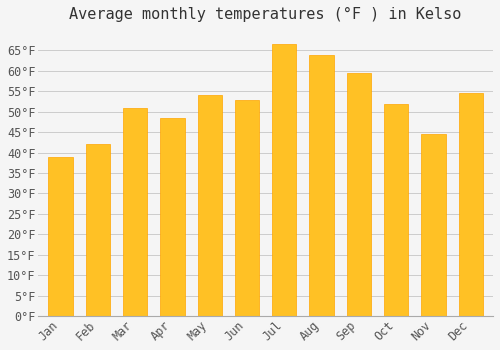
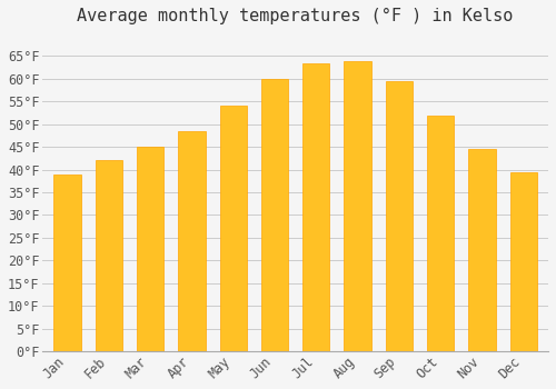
Mar: 51.0°F -> 45.0°F
Jun: 53.0°F -> 60.0°F
Jul: 66.5°F -> 63.5°F
Dec: 54.5°F -> 39.5°F
